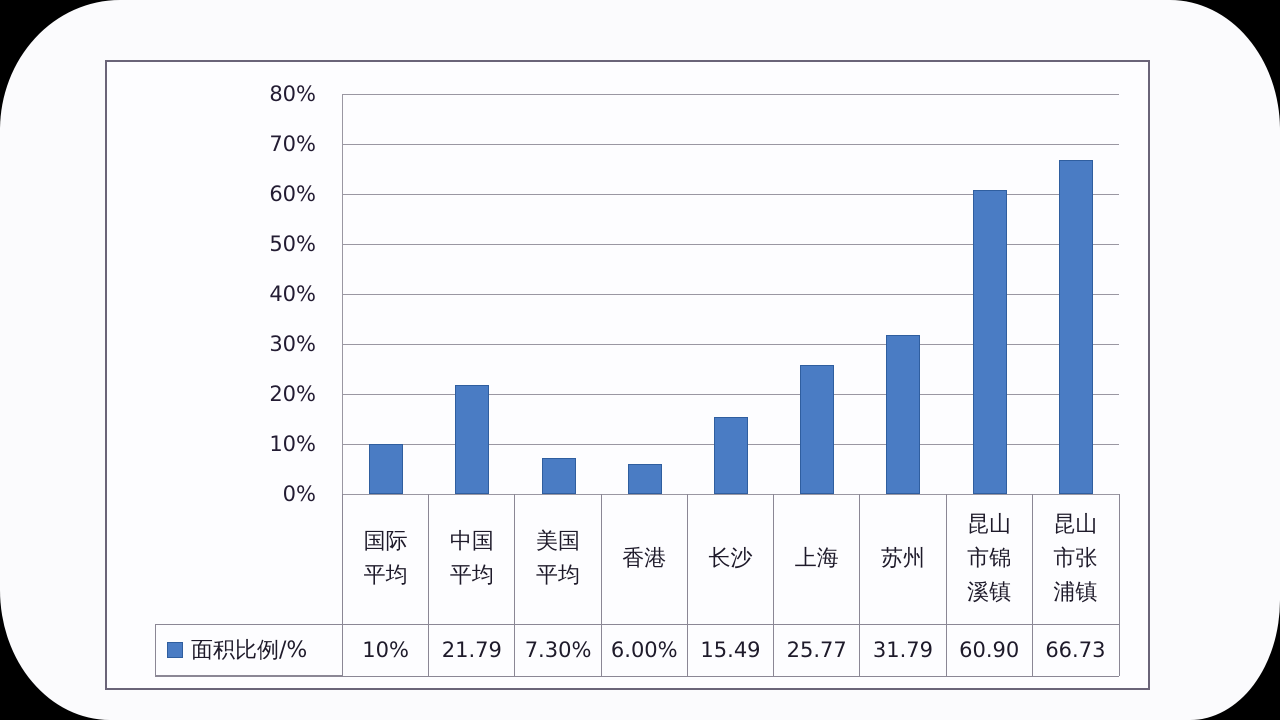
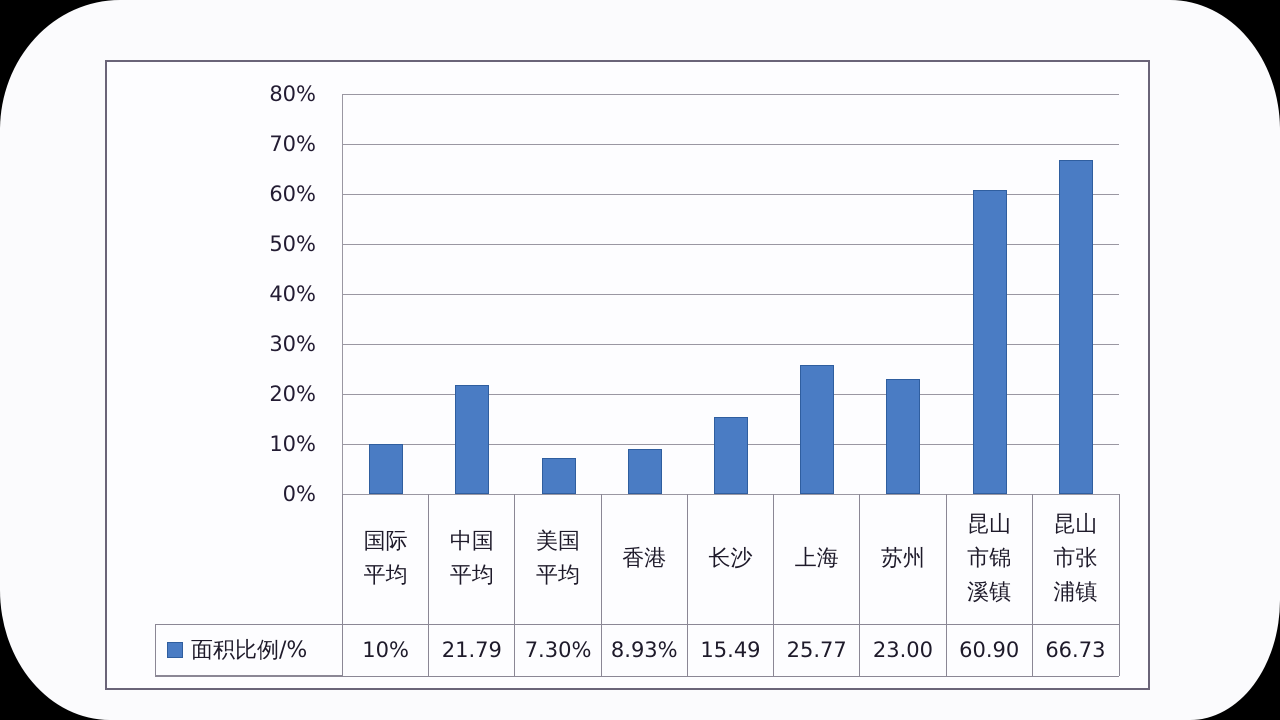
香港: 6.00% -> 8.93%
苏州: 31.79 -> 23.00
